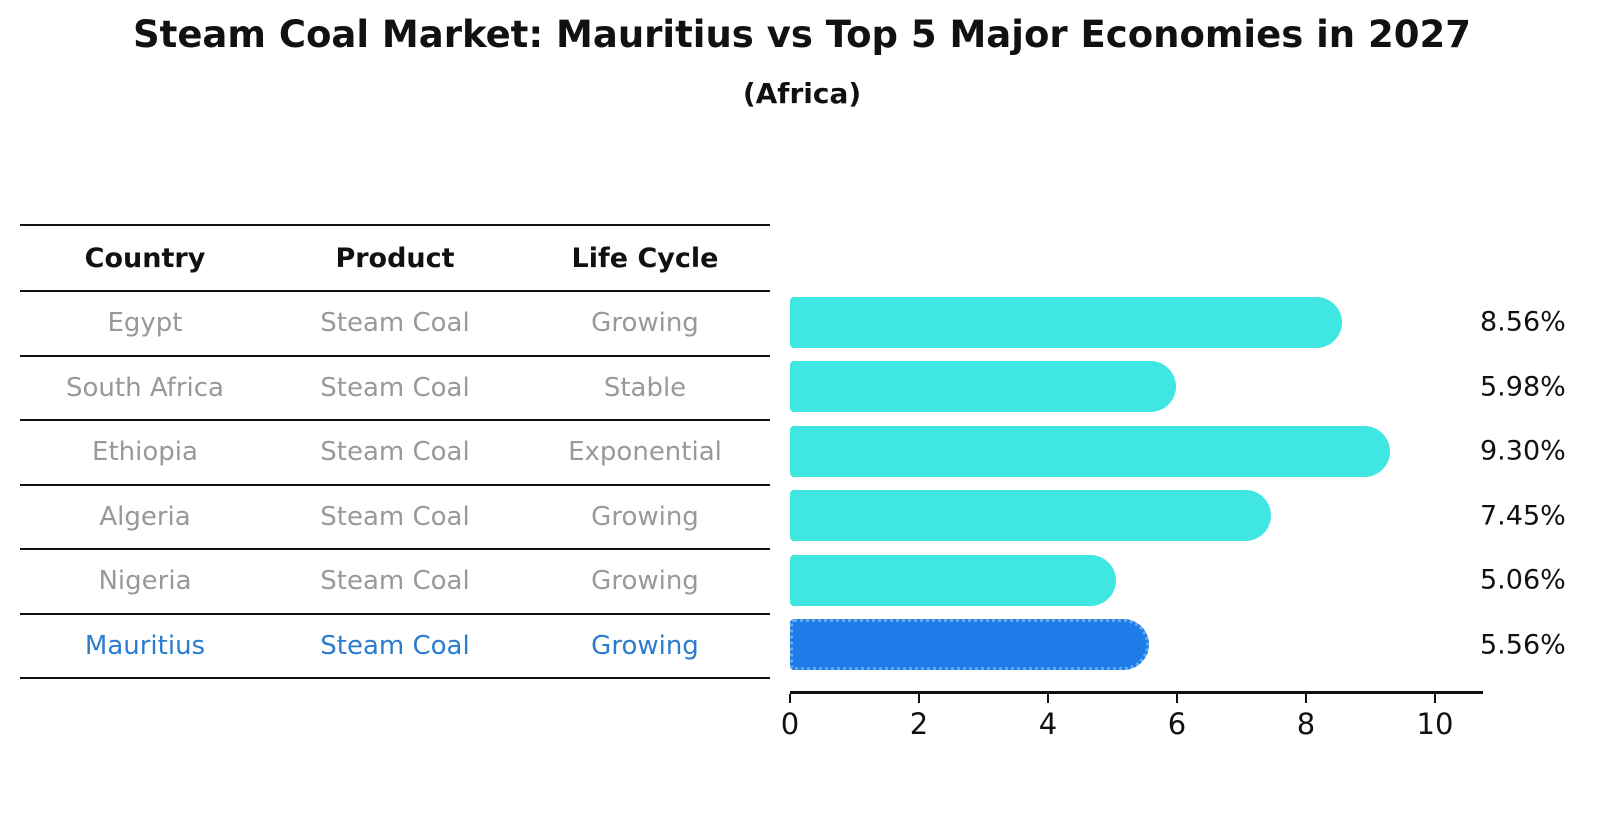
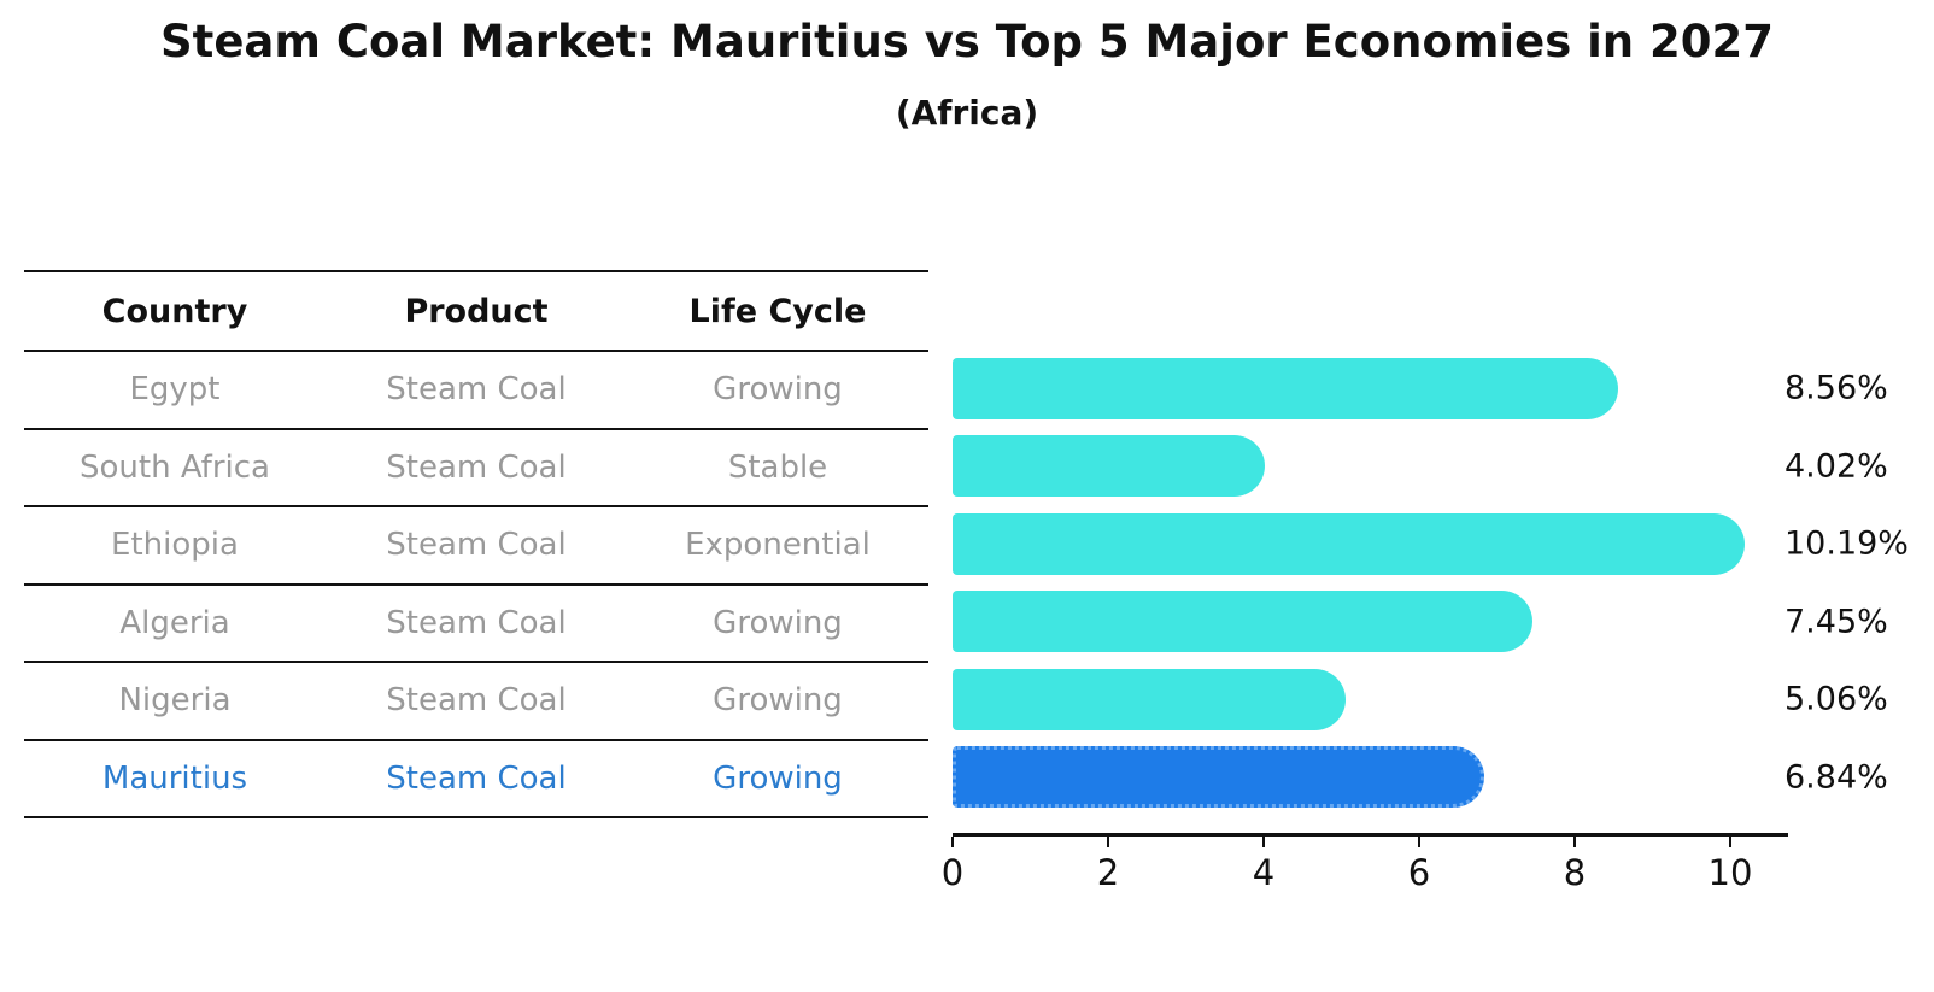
South Africa: 5.98% -> 4.02%
Ethiopia: 9.30% -> 10.19%
Mauritius: 5.56% -> 6.84%
